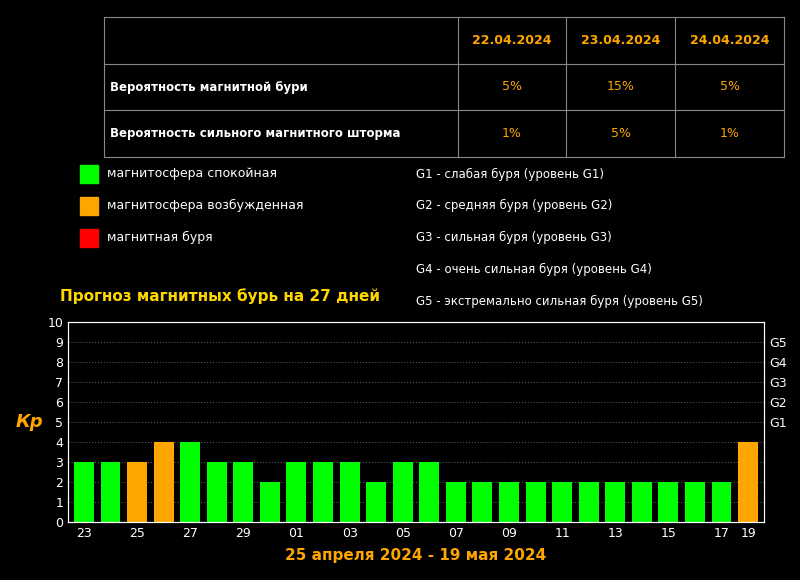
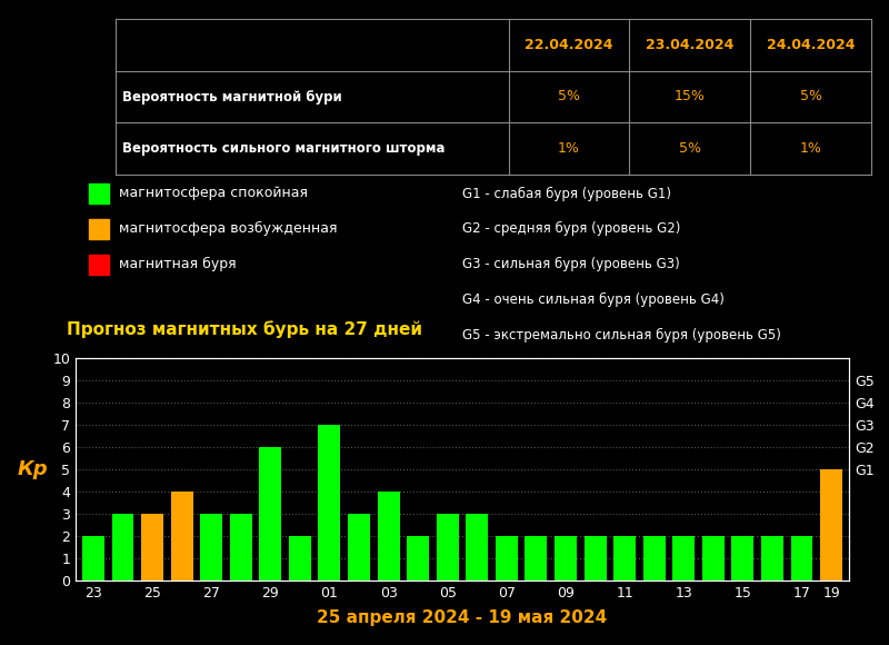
23: 3 -> 2
27: 4 -> 3
29: 3 -> 6
01: 3 -> 7
03: 3 -> 4
19: 4 -> 5
